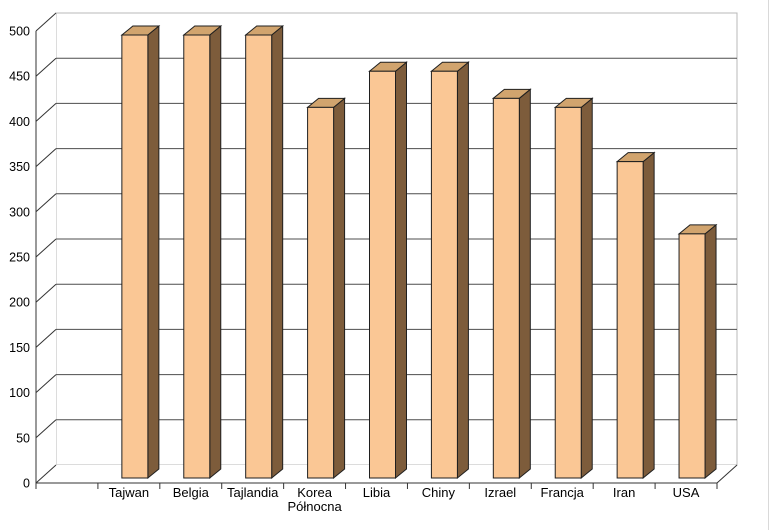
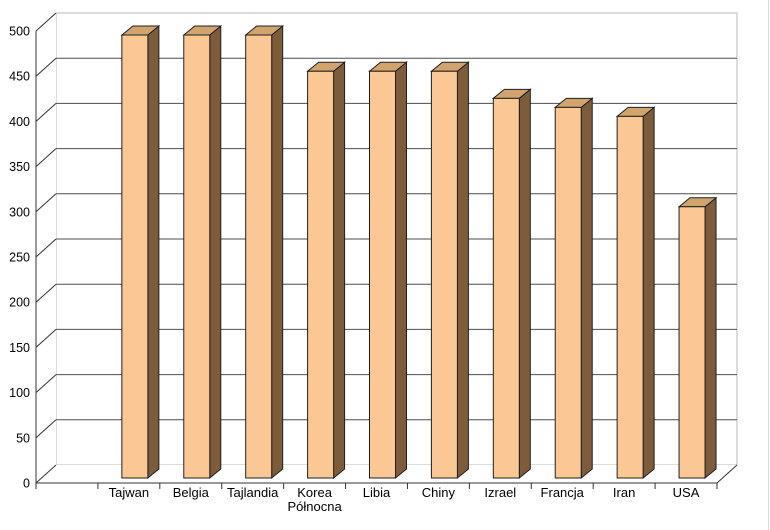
Korea Północna: 410 -> 450
Iran: 350 -> 400
USA: 270 -> 300
